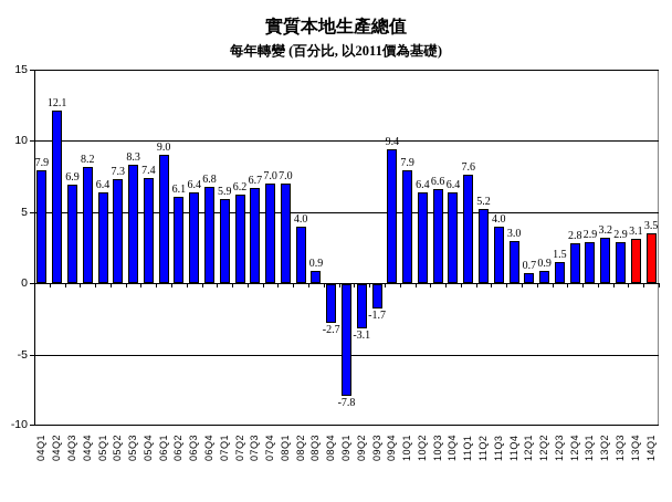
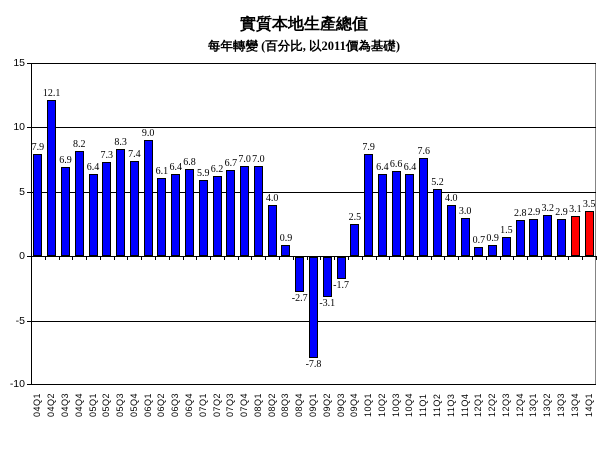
09Q4: 9.4 -> 2.5
